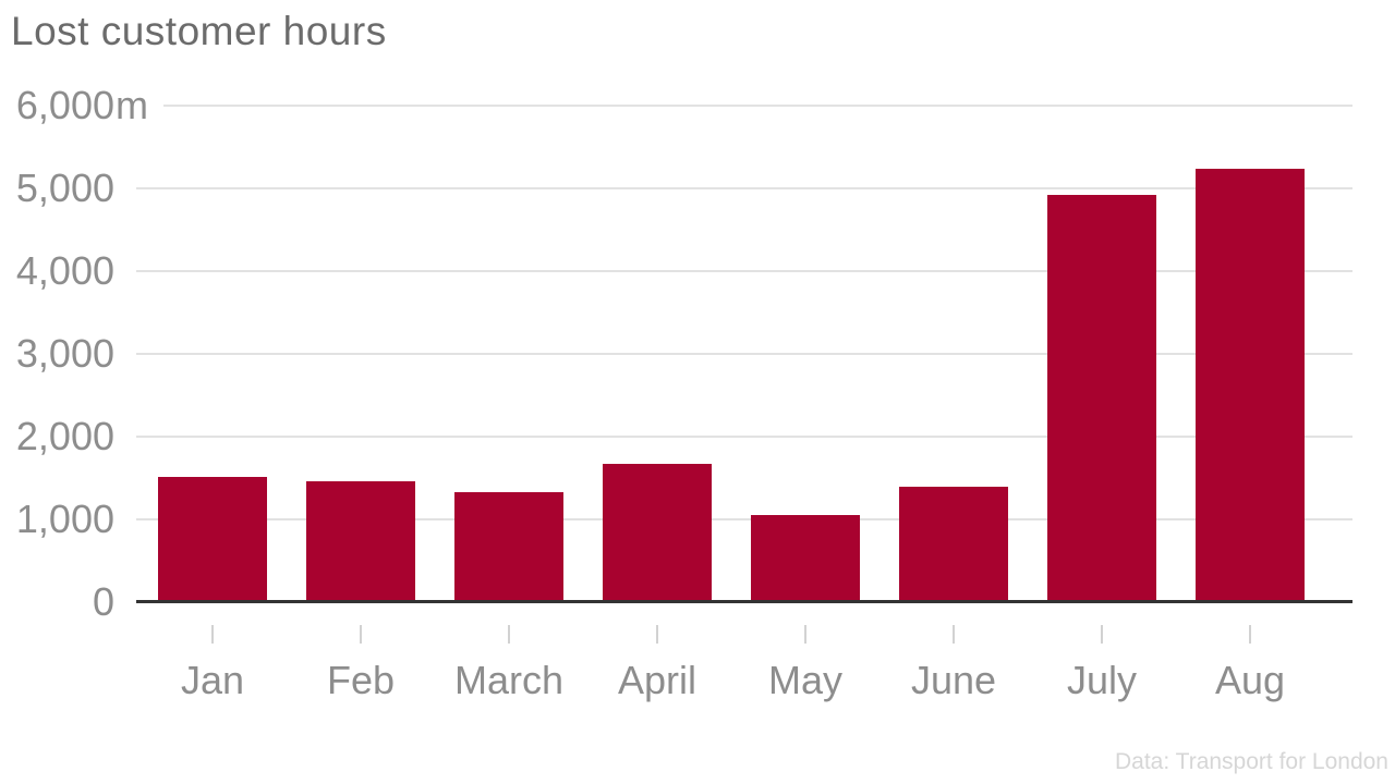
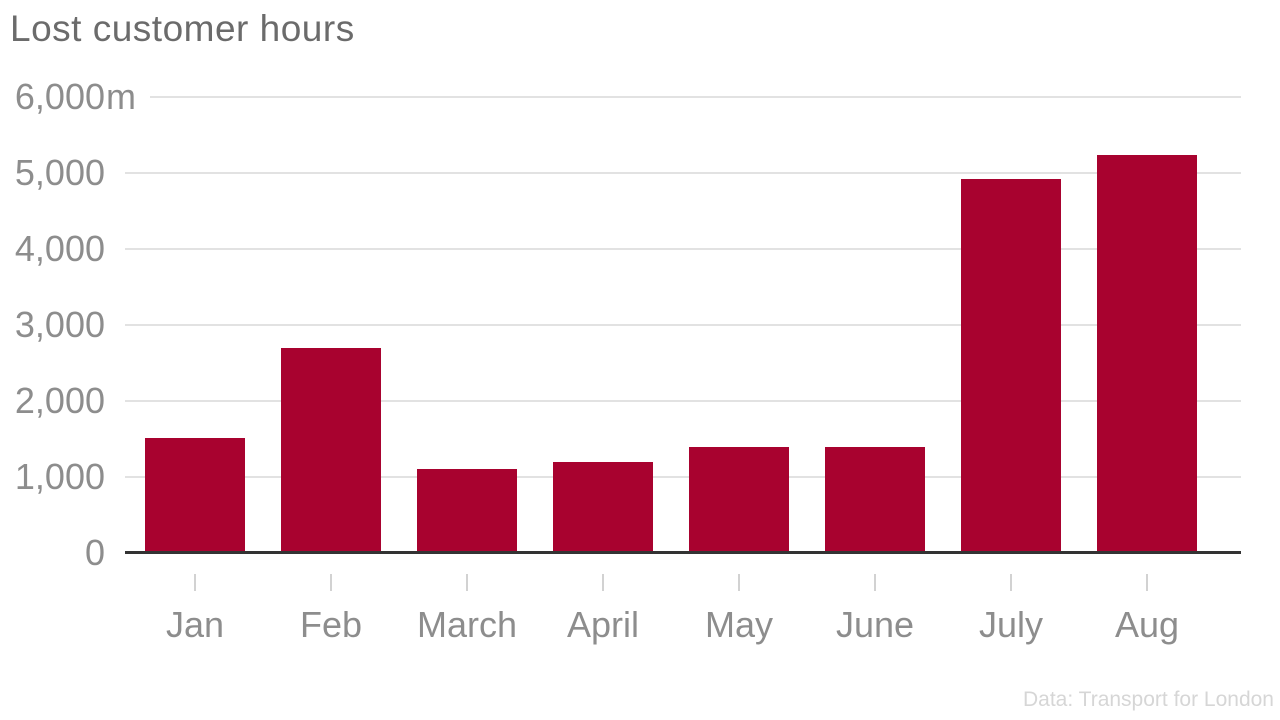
Feb: 1500 -> 2700
March: 1300 -> 1100
April: 1700 -> 1200
May: 1000 -> 1400
